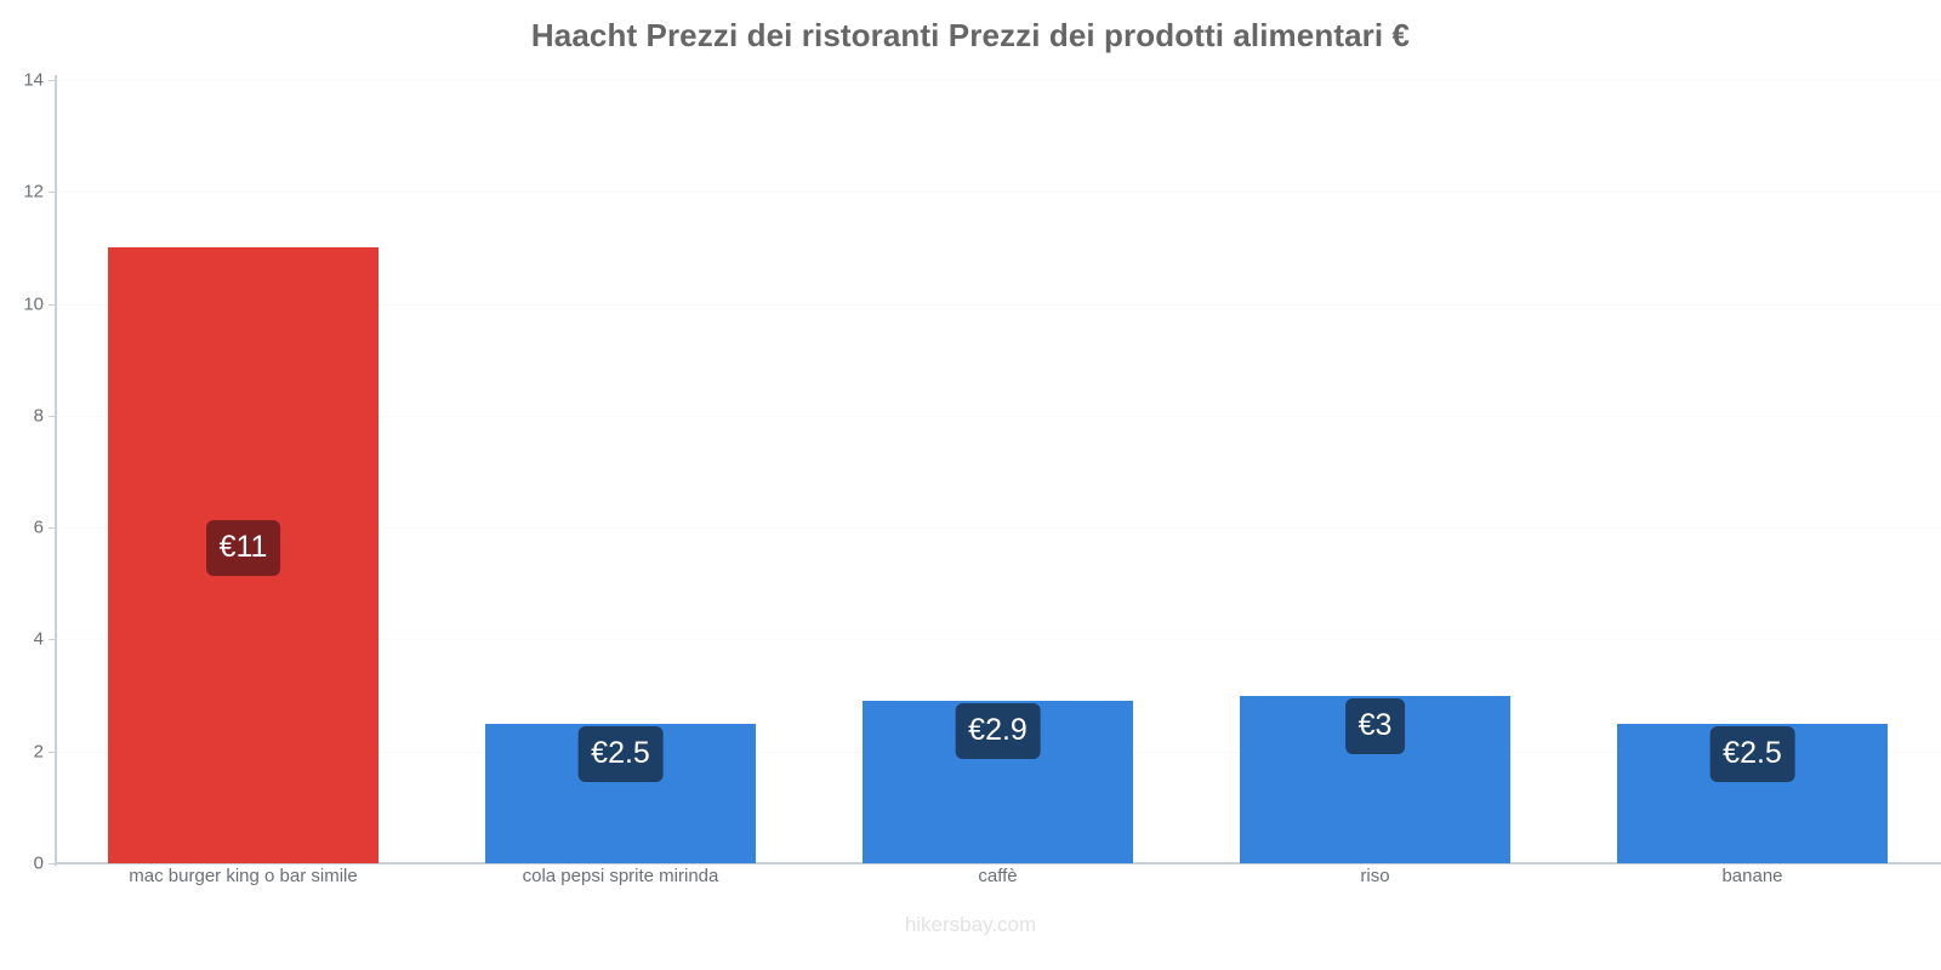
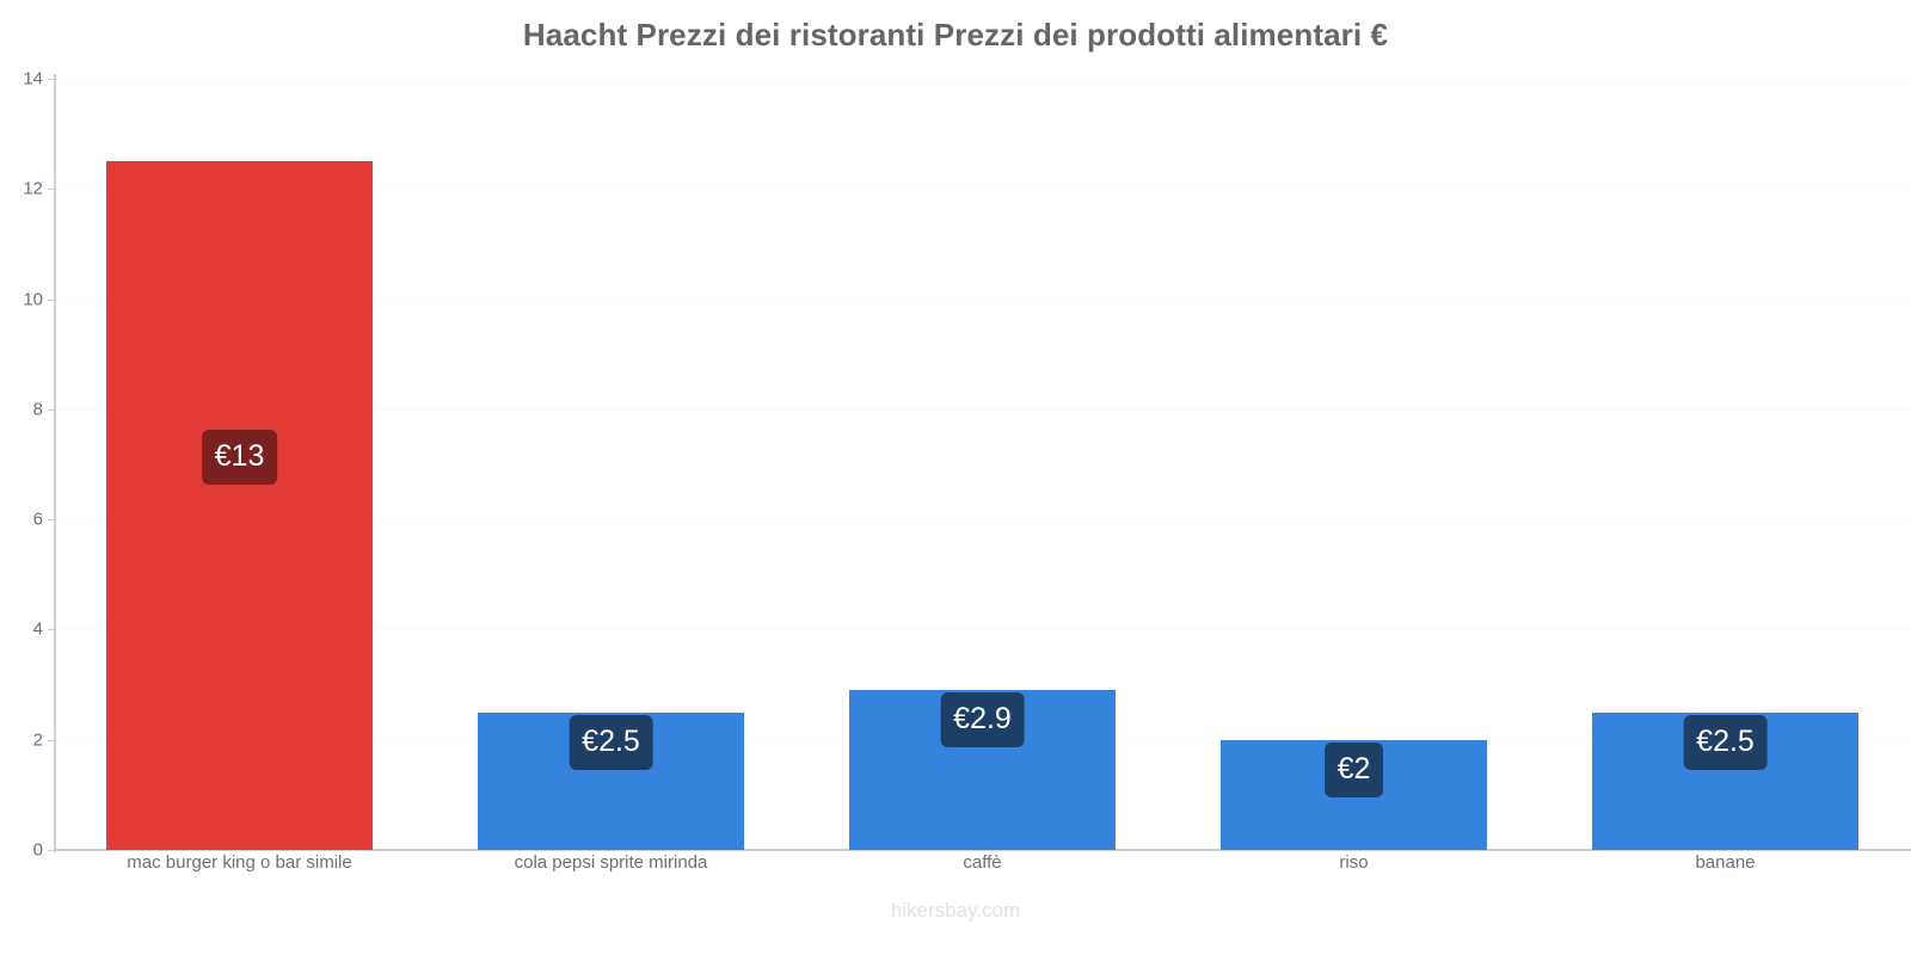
mac burger king o bar simile: €11 -> €13
riso: €3 -> €2
